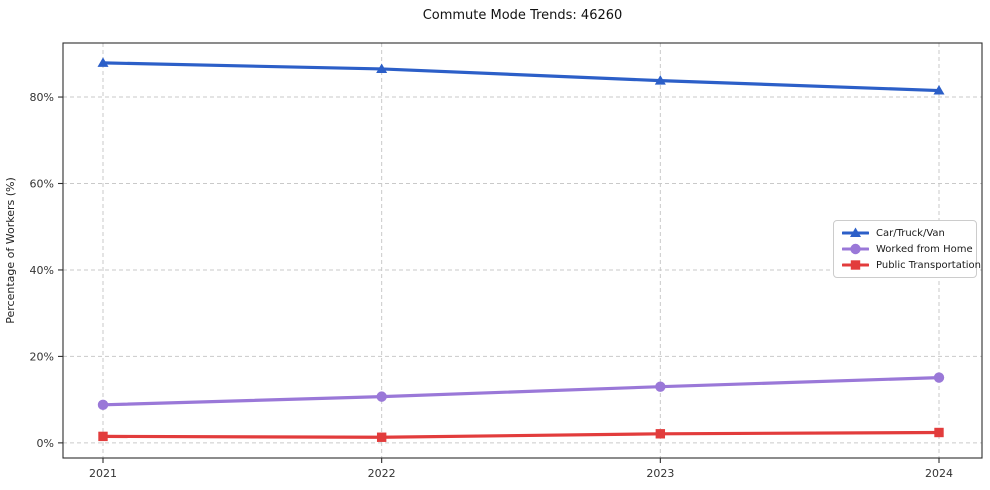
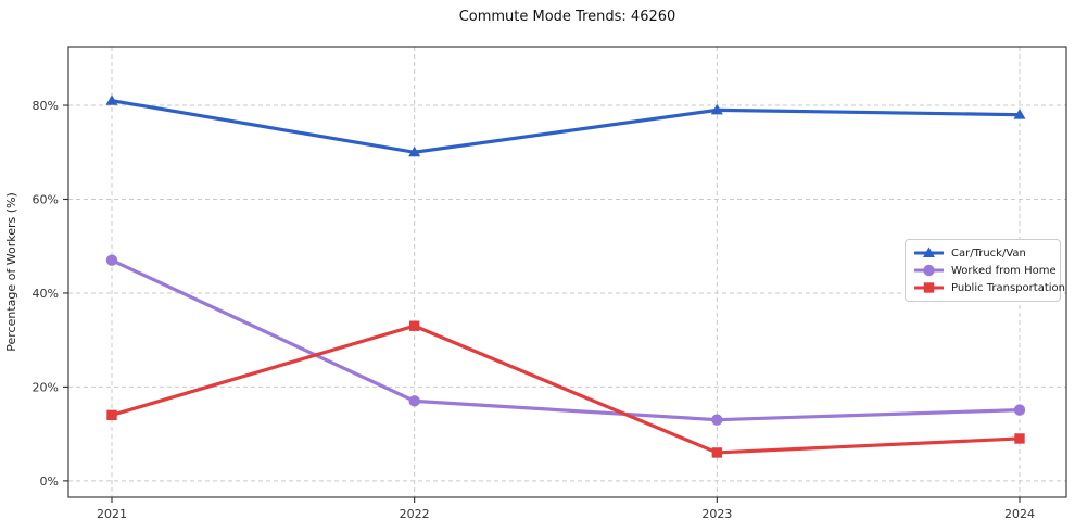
Car/Truck/Van/2021: 88% -> 81%
Worked from Home/2021: 9% -> 47%
Public Transportation/2021: 2% -> 14%
Car/Truck/Van/2022: 86% -> 70%
Worked from Home/2022: 11% -> 17%
Public Transportation/2022: 1% -> 33%
Car/Truck/Van/2023: 84% -> 79%
Public Transportation/2023: 2% -> 6%
Car/Truck/Van/2024: 82% -> 78%
Public Transportation/2024: 2% -> 9%
